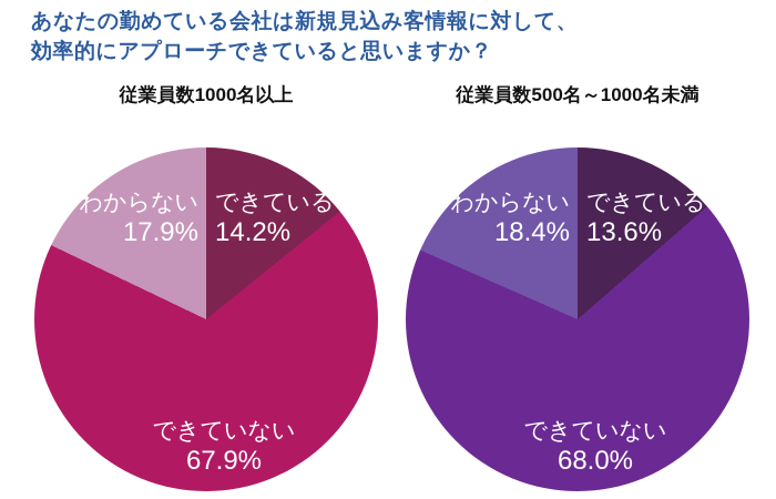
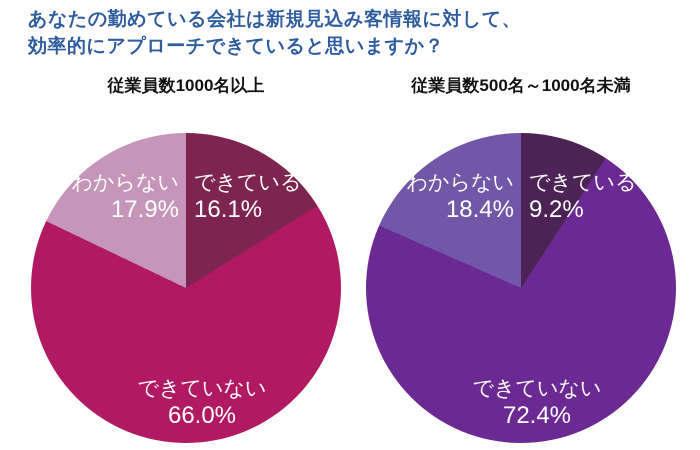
従業員数1000名以上/できている: 14.2% -> 16.1%
従業員数1000名以上/できていない: 67.9% -> 66.0%
従業員数500名～1000名未満/できている: 13.6% -> 9.2%
従業員数500名～1000名未満/できていない: 68.0% -> 72.4%
